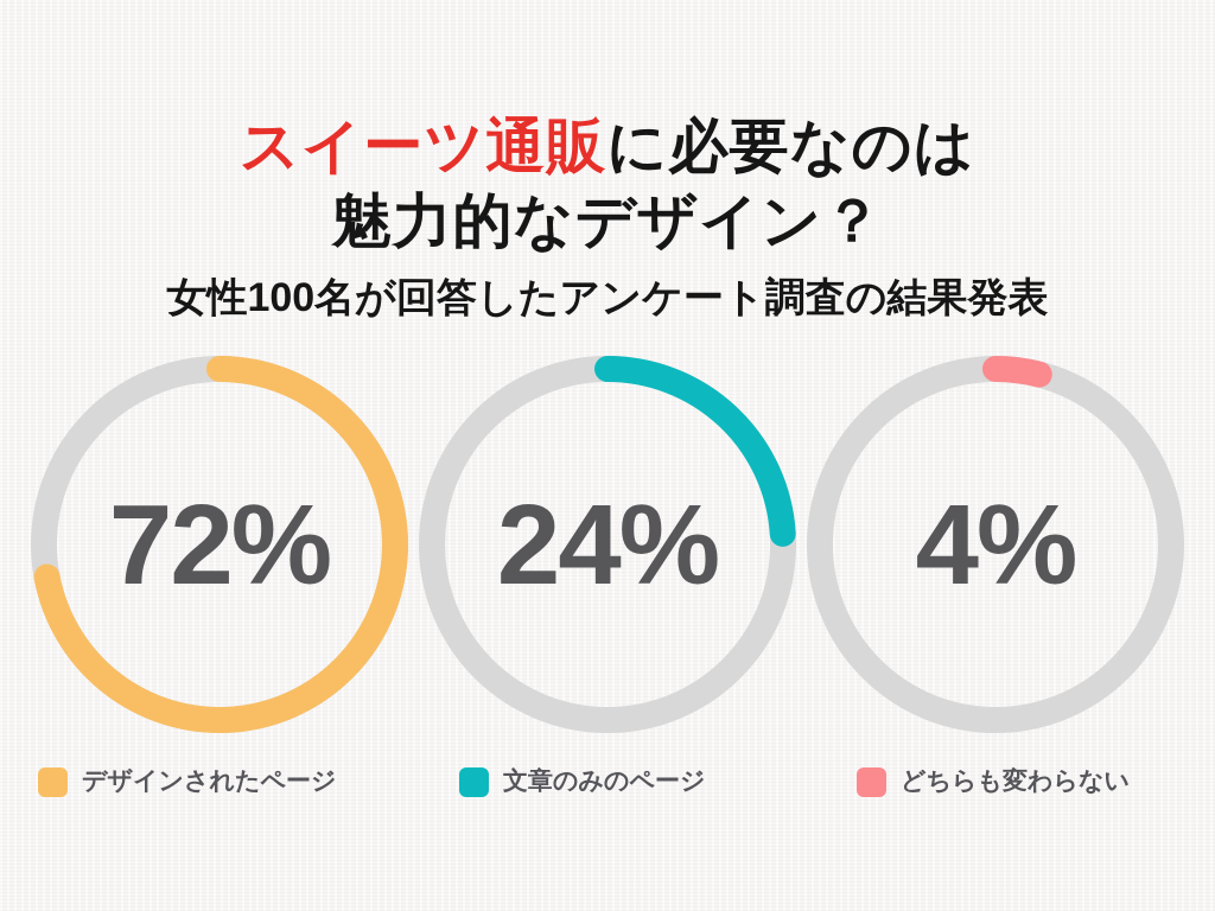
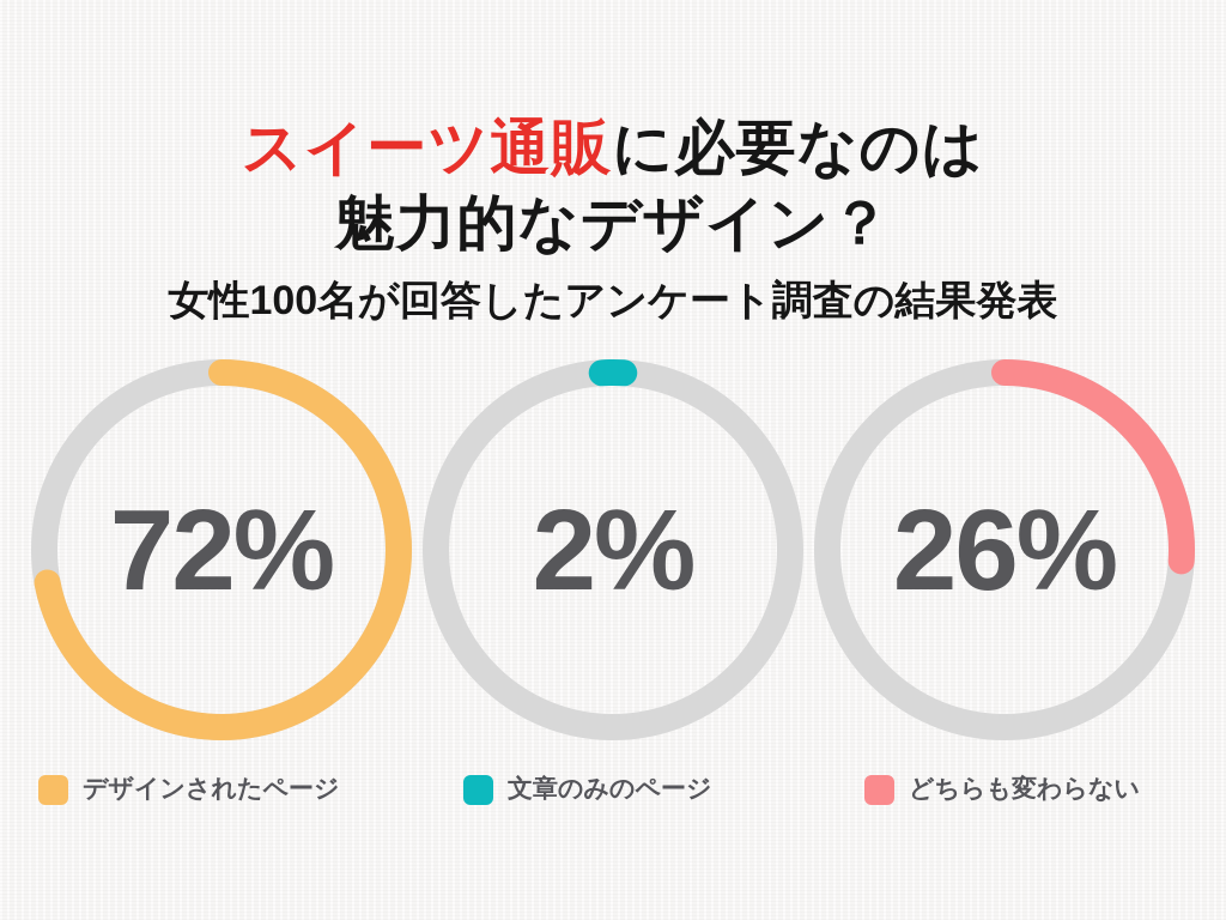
文章のみのページ: 24% -> 2%
どちらも変わらない: 4% -> 26%
